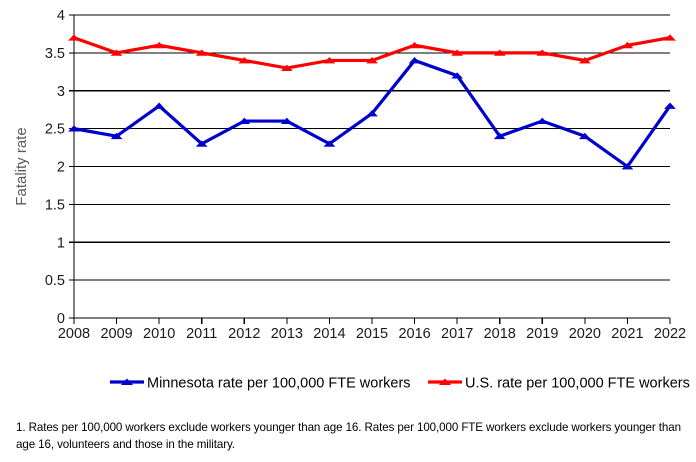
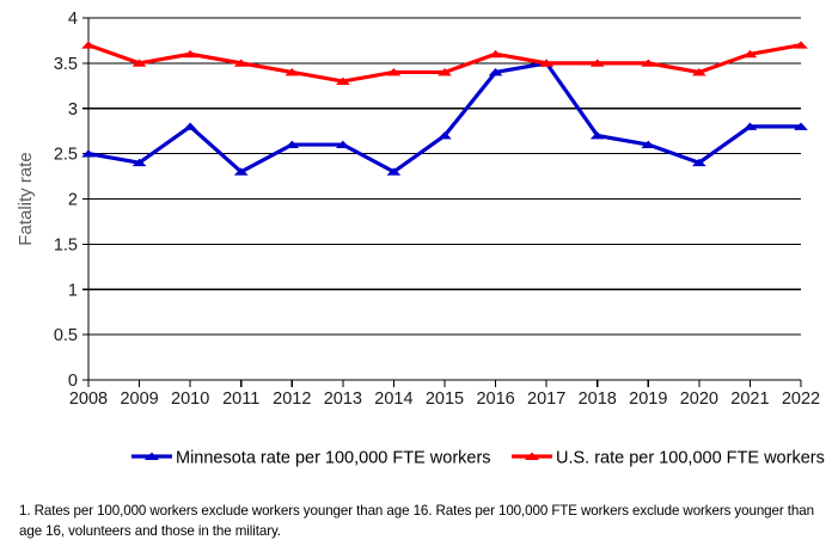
Minnesota rate per 100,000 FTE workers/2017: 3.2 -> 3.5
Minnesota rate per 100,000 FTE workers/2018: 2.4 -> 2.7
Minnesota rate per 100,000 FTE workers/2021: 2.0 -> 2.8
